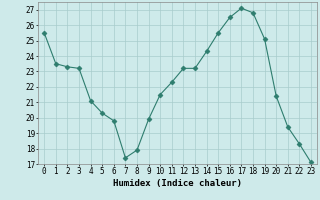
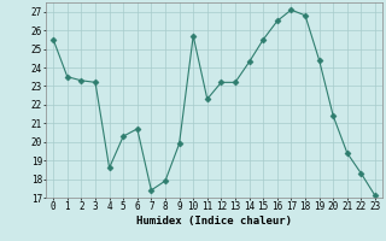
4: 21.1 -> 18.6
6: 19.8 -> 20.7
10: 21.5 -> 25.7
19: 25.1 -> 24.4
